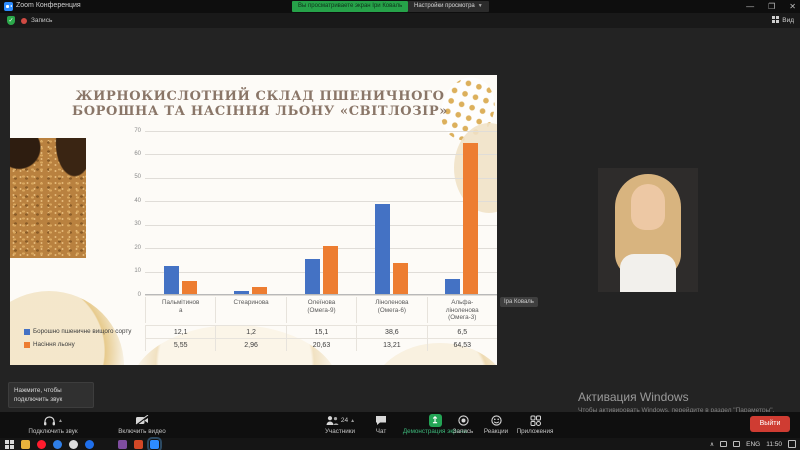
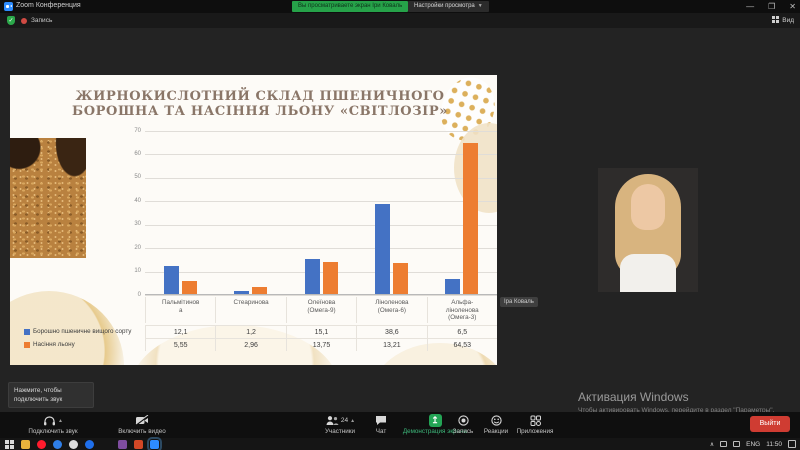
Насіння льону/Олеїнова (Омега-9): 20,63 -> 13,75
